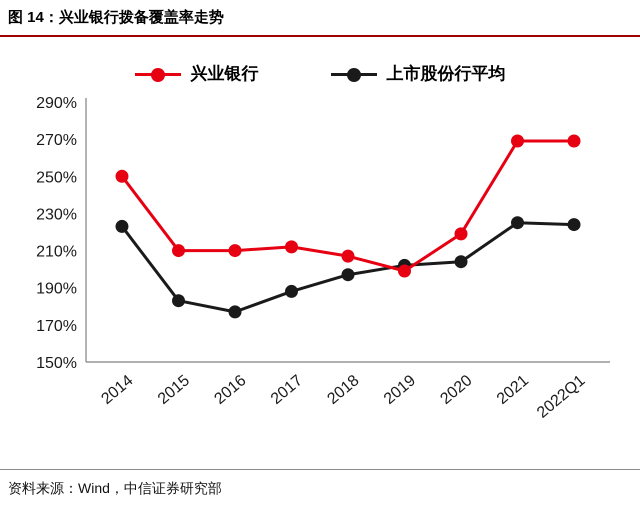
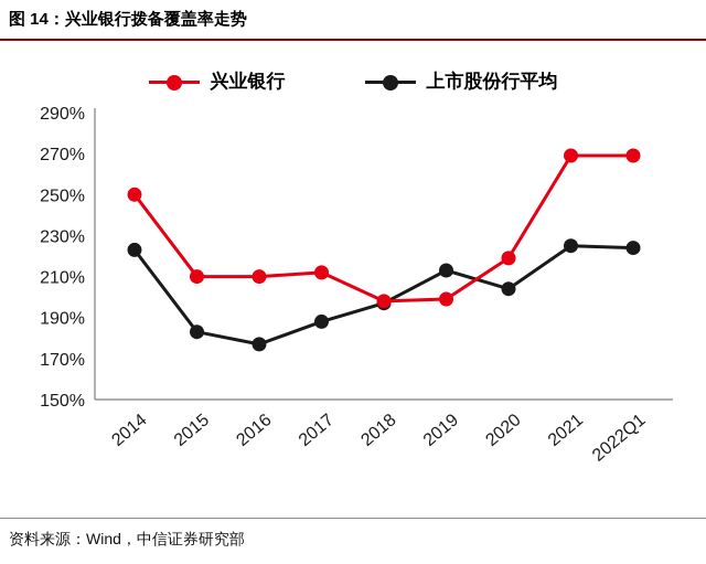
兴业银行/2018: 207% -> 198%
上市股份行平均/2019: 202% -> 213%
